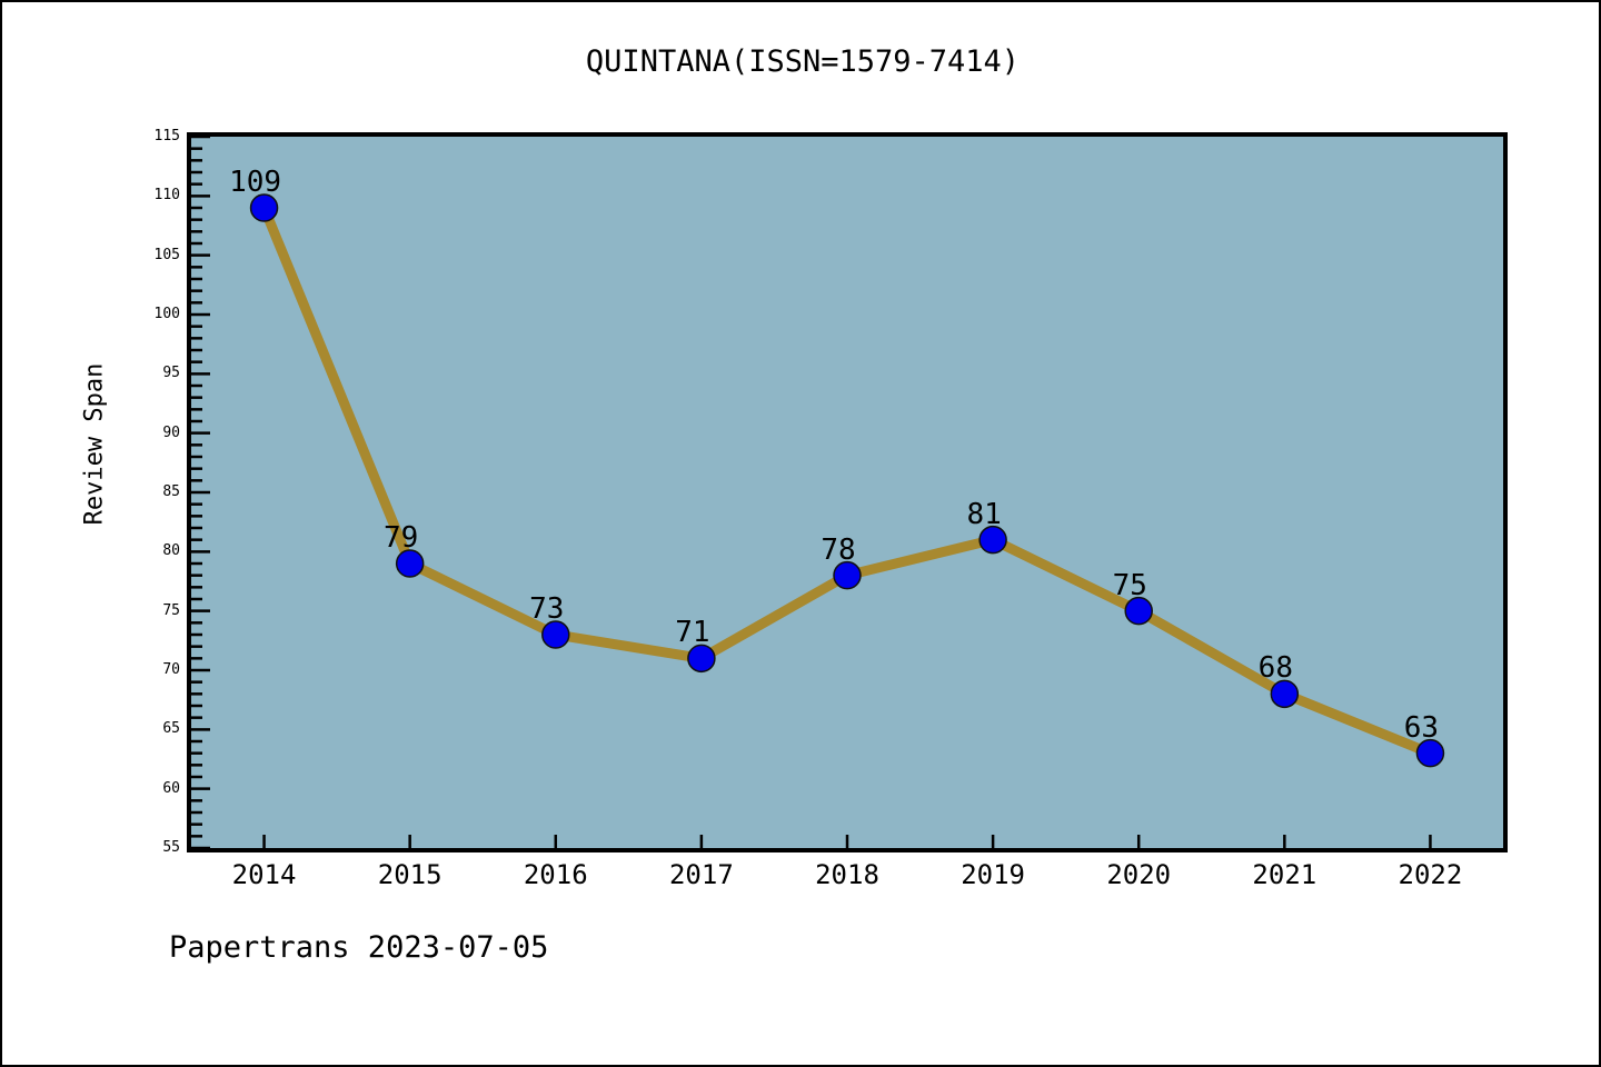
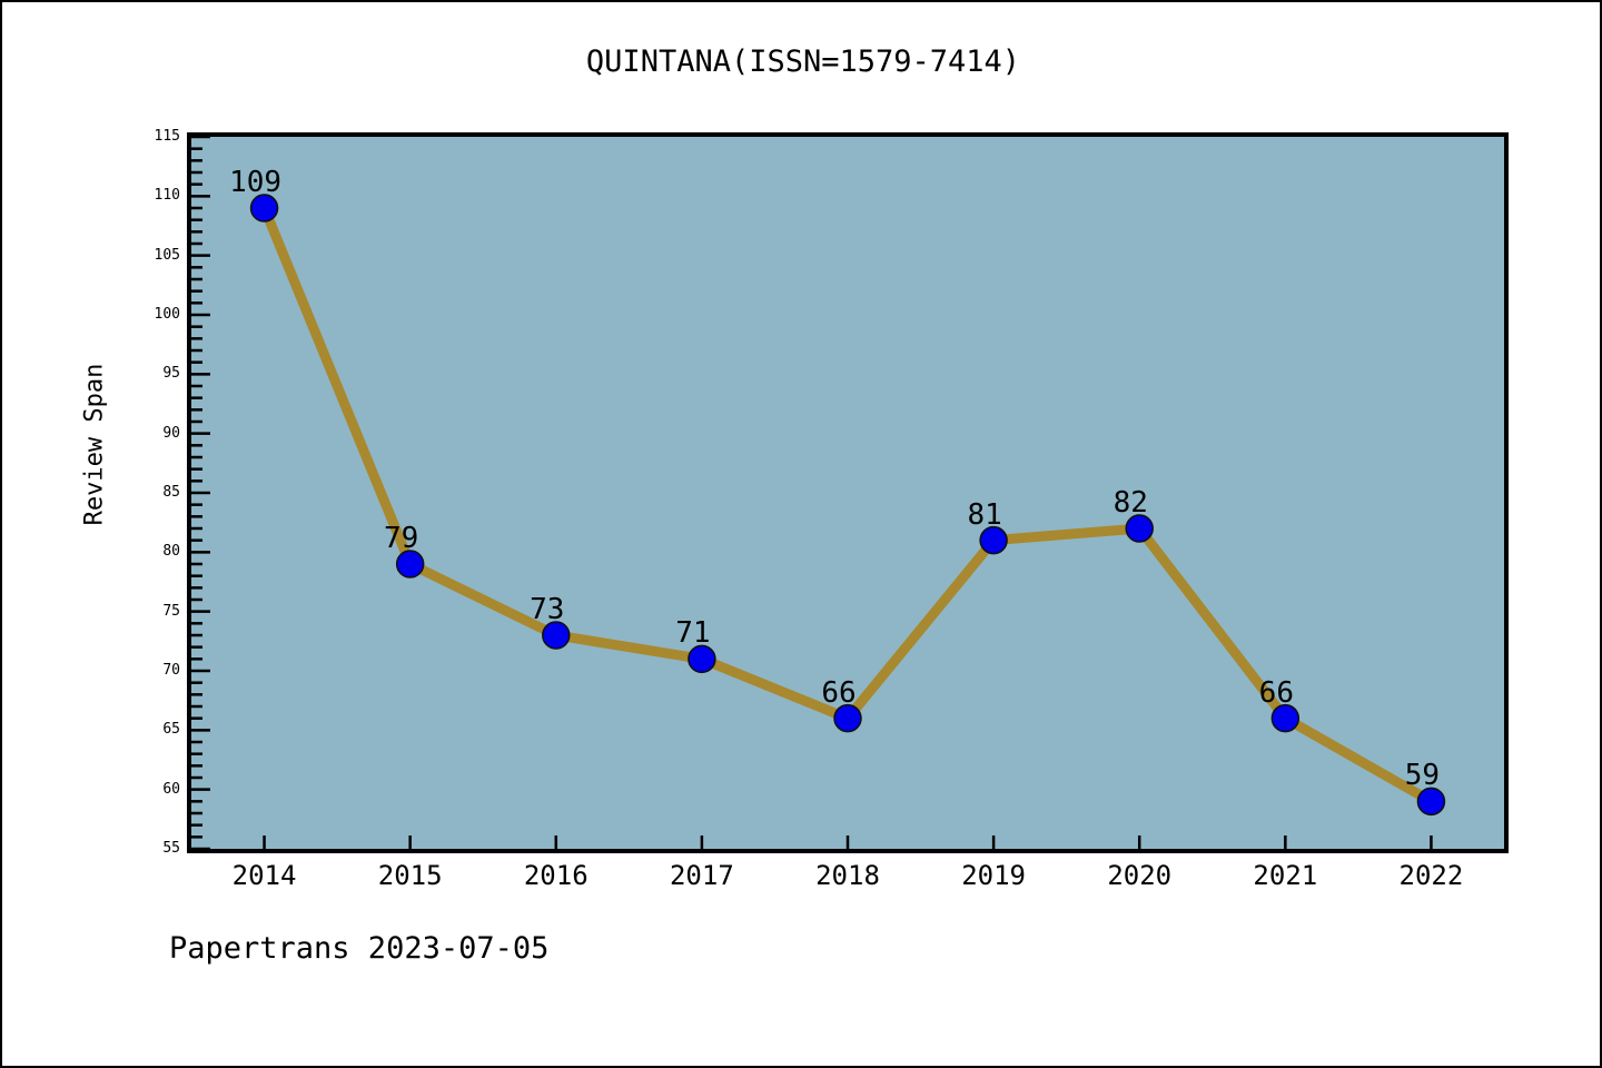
2018: 78 -> 66
2020: 75 -> 82
2021: 68 -> 66
2022: 63 -> 59
